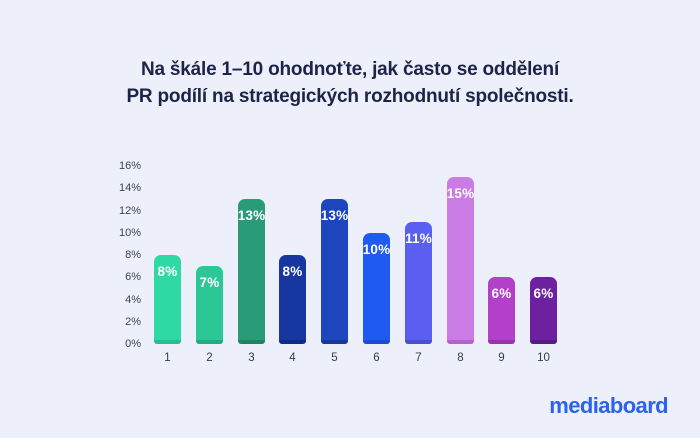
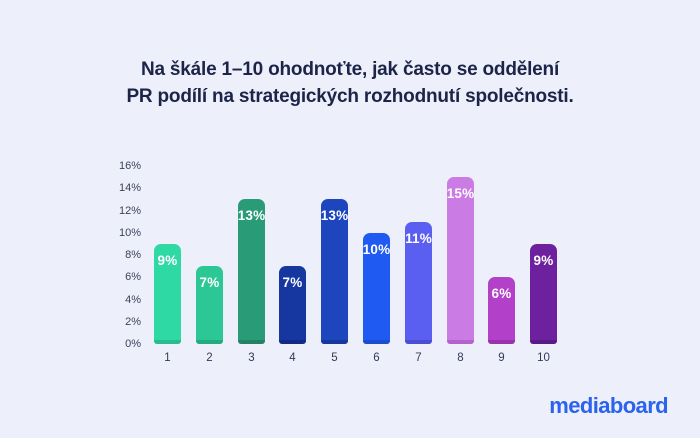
1: 8% -> 9%
4: 8% -> 7%
10: 6% -> 9%
